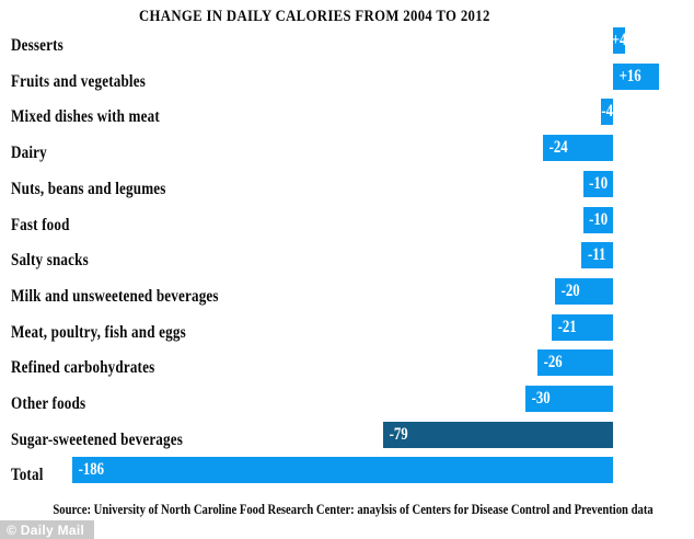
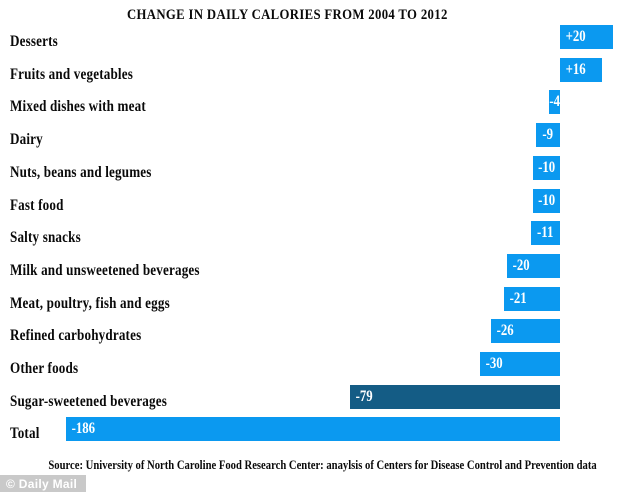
Desserts: +4 -> +20
Dairy: -24 -> -9
